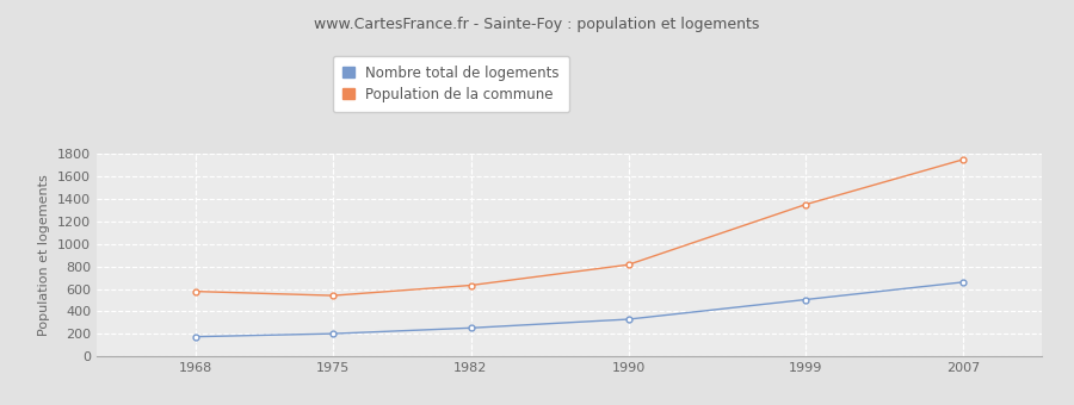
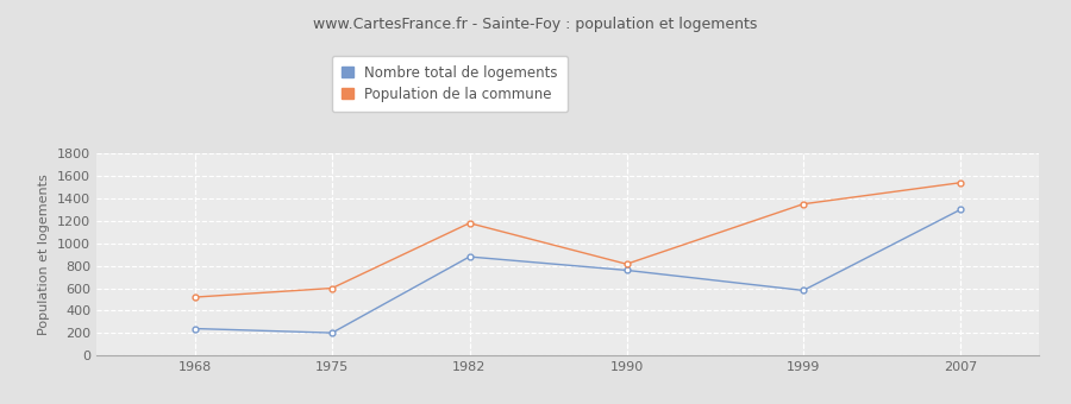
Nombre total de logements/1968: 180 -> 240
Population de la commune/1968: 580 -> 520
Population de la commune/1975: 540 -> 600
Nombre total de logements/1982: 250 -> 880
Population de la commune/1982: 630 -> 1180
Nombre total de logements/1990: 330 -> 760
Nombre total de logements/1999: 500 -> 580
Nombre total de logements/2007: 660 -> 1300
Population de la commune/2007: 1750 -> 1540
